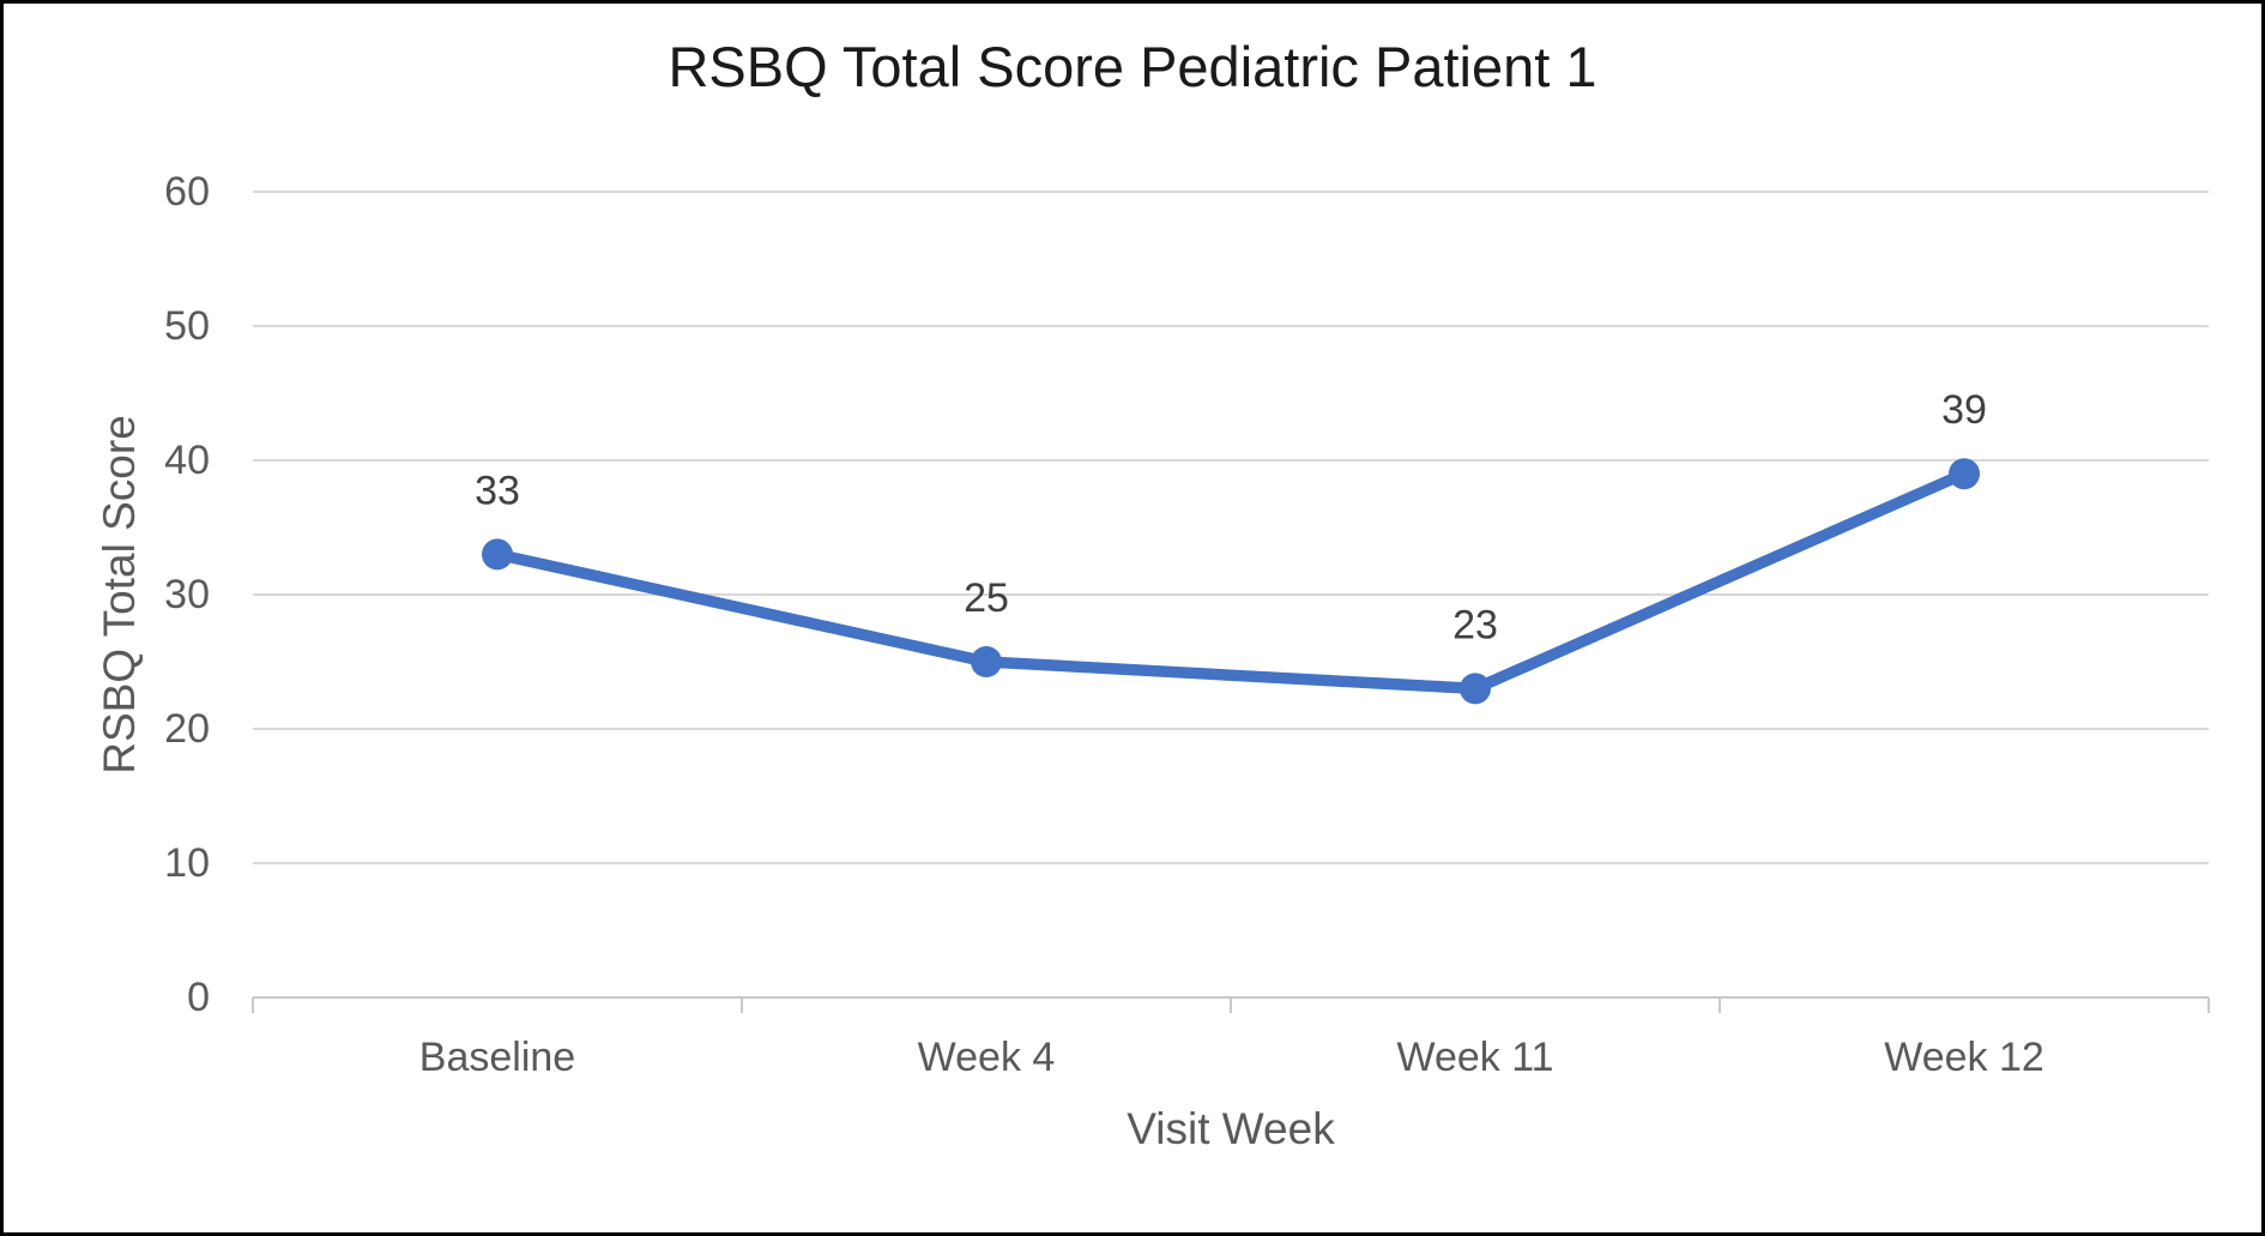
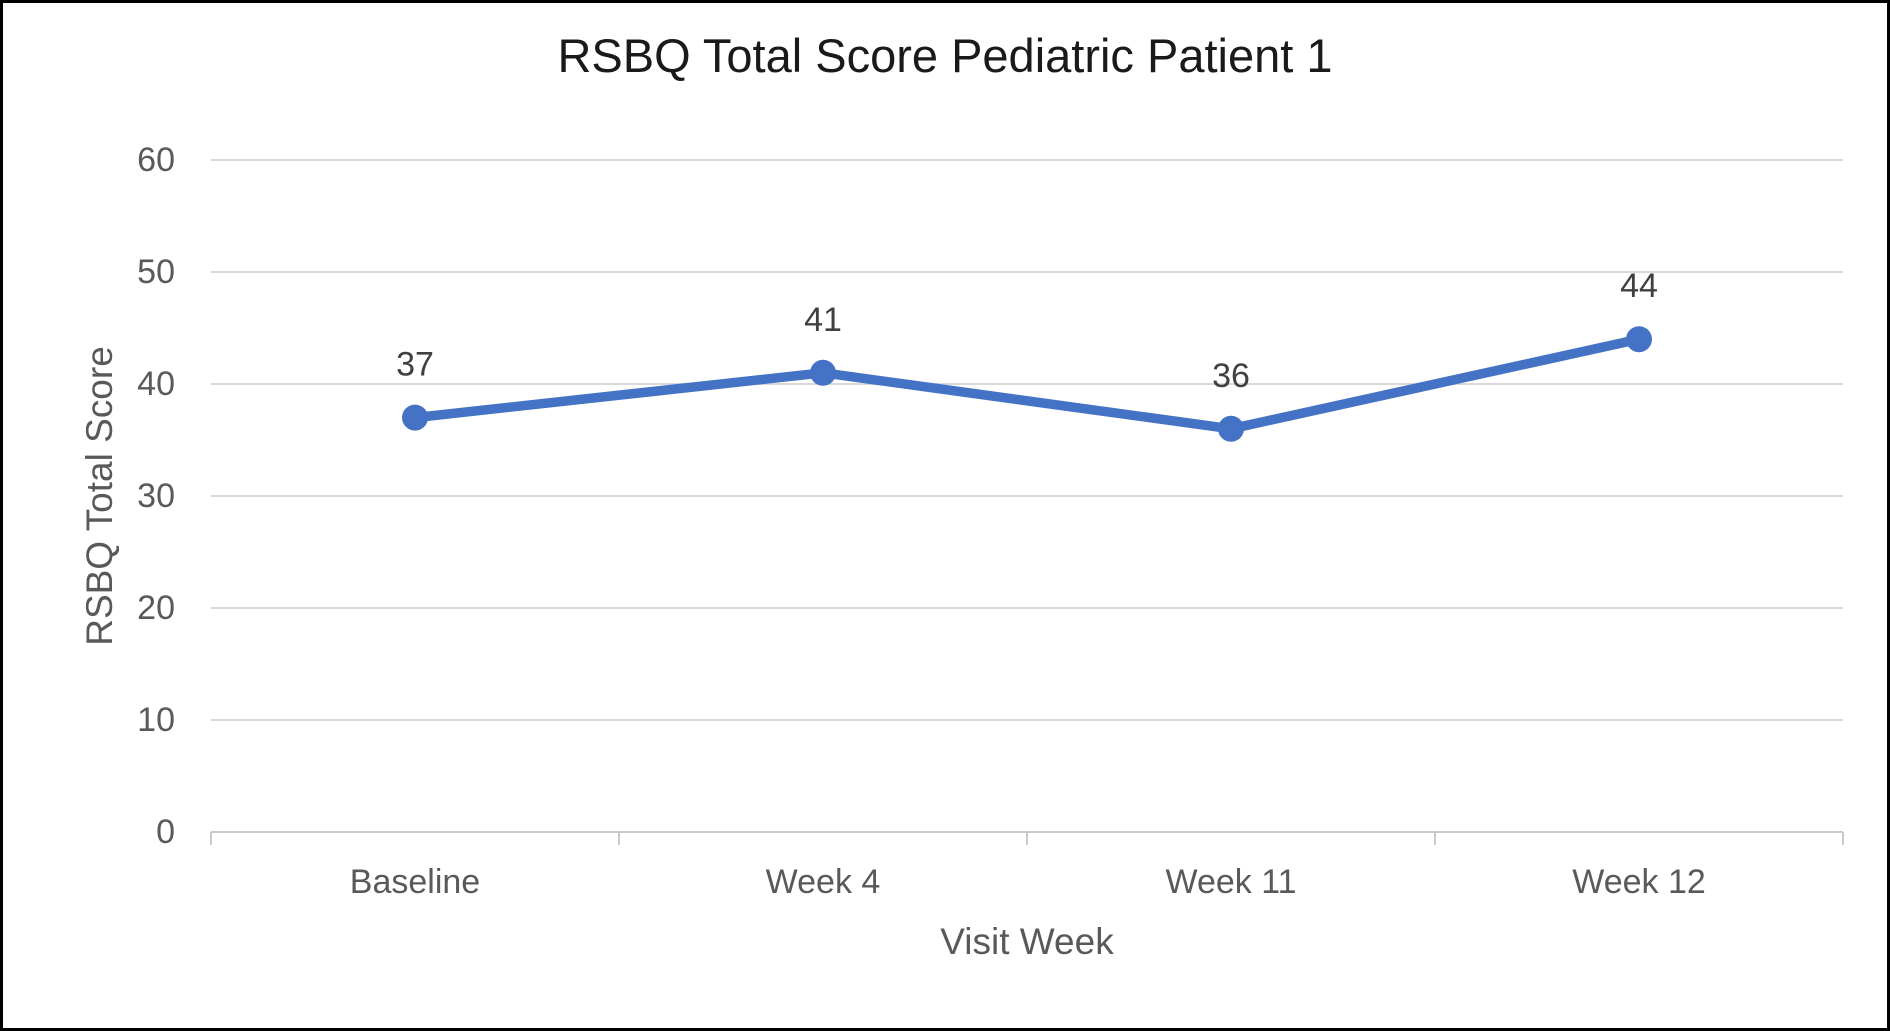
Baseline: 33 -> 37
Week 4: 25 -> 41
Week 11: 23 -> 36
Week 12: 39 -> 44
